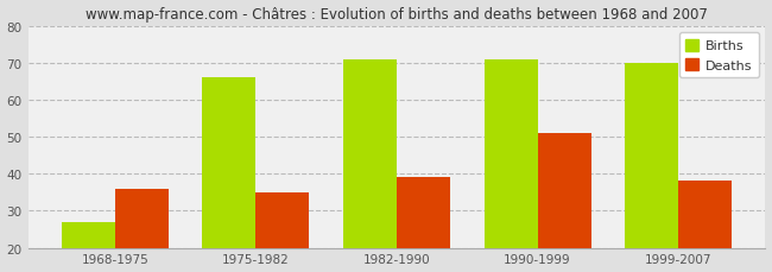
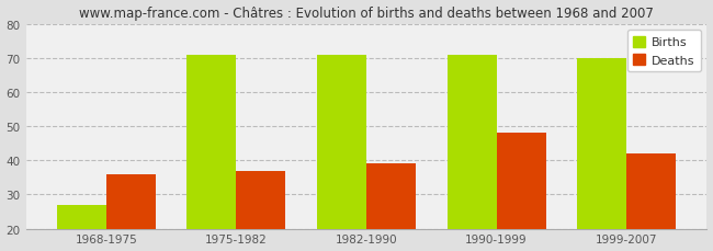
Births/1975-1982: 66 -> 71
Deaths/1975-1982: 35 -> 37
Deaths/1990-1999: 51 -> 48
Deaths/1999-2007: 38 -> 42
